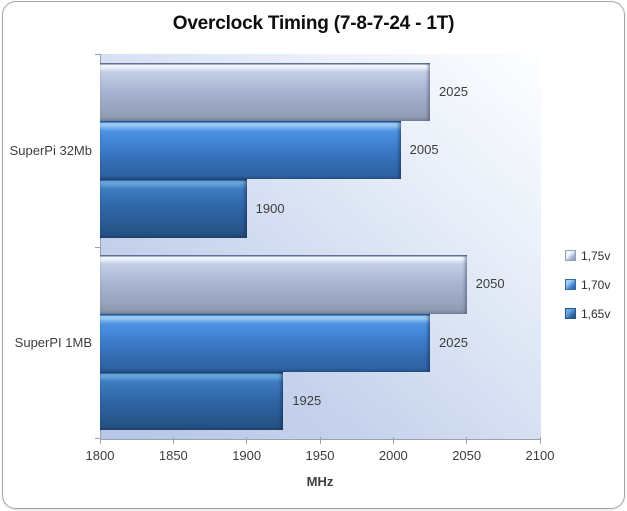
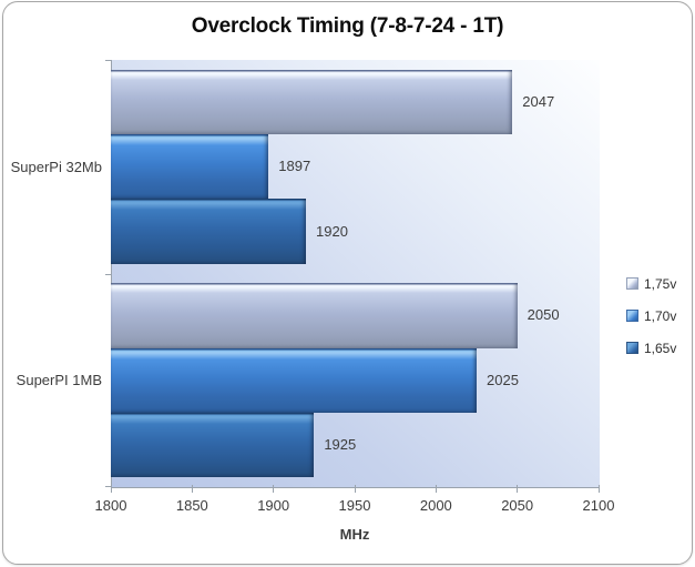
1,75v/SuperPi 32Mb: 2025 -> 2047
1,70v/SuperPi 32Mb: 2005 -> 1897
1,65v/SuperPi 32Mb: 1900 -> 1920
